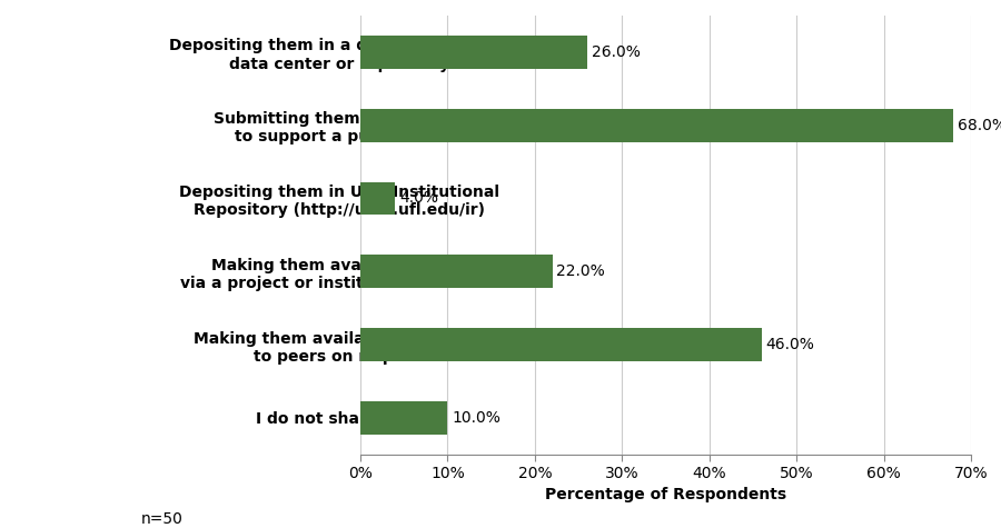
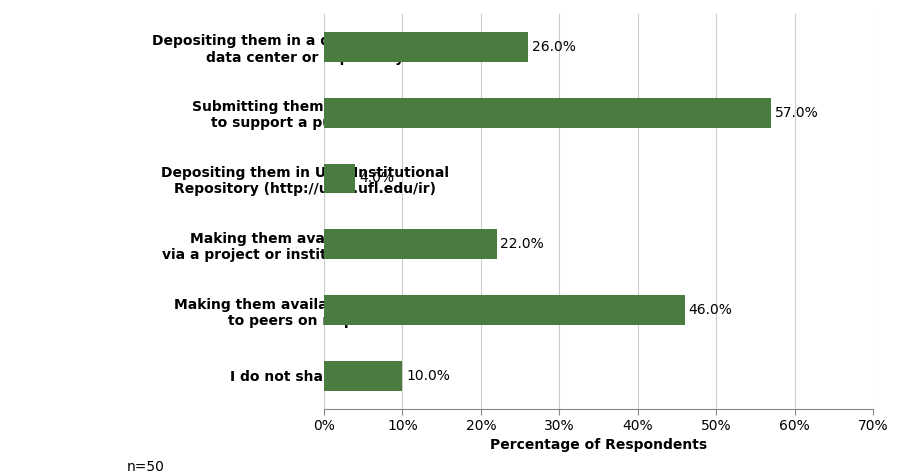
Submitting them to a journal to support a publication: 68% -> 57%
